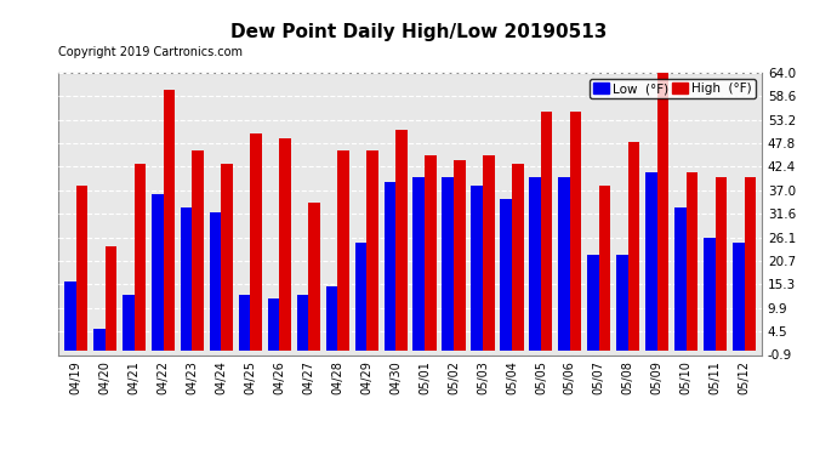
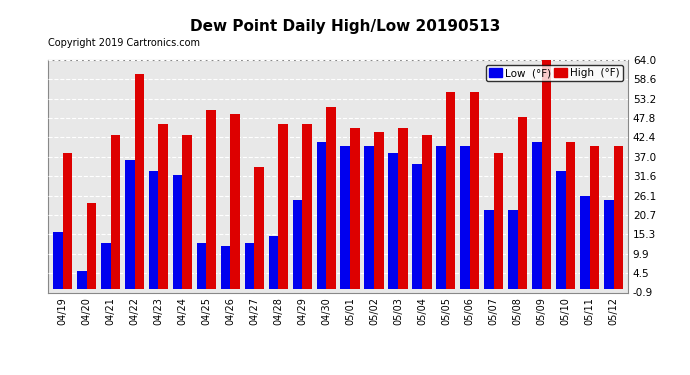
Low (°F)/04/30: 39 -> 41
